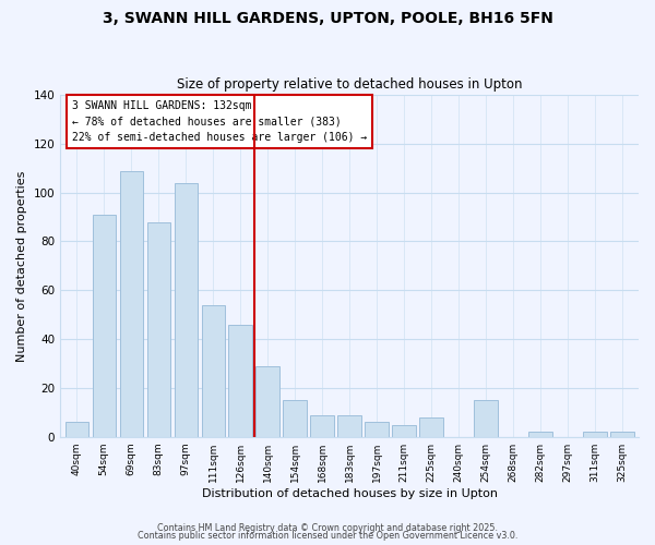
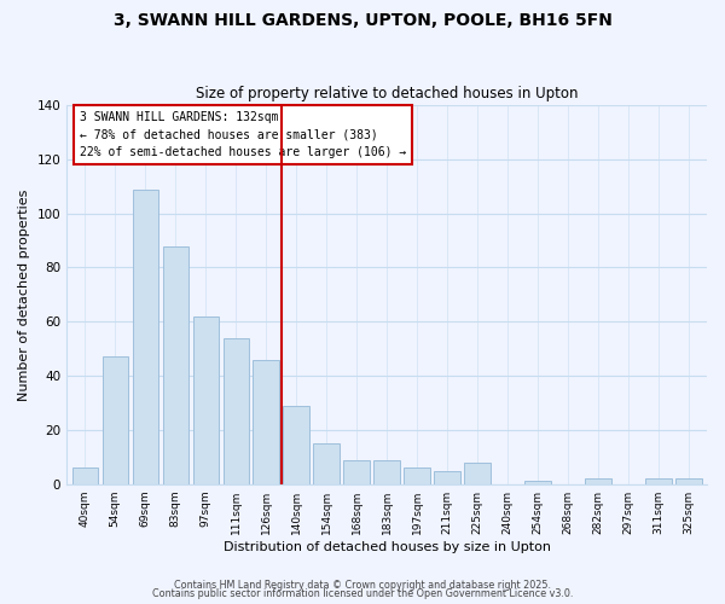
54sqm: 91 -> 47
97sqm: 104 -> 62
254sqm: 15 -> 1
